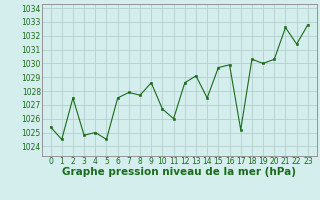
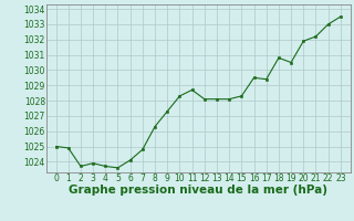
0: 1025.4 -> 1025.0
1: 1024.5 -> 1024.9
2: 1027.5 -> 1023.7
3: 1024.8 -> 1023.9
4: 1025.0 -> 1023.7
5: 1024.5 -> 1023.6
6: 1027.5 -> 1024.1
7: 1027.9 -> 1024.8
8: 1027.7 -> 1026.3
9: 1028.6 -> 1027.3
10: 1026.7 -> 1028.3
11: 1026.0 -> 1028.7
12: 1028.6 -> 1028.1
13: 1029.1 -> 1028.1
14: 1027.5 -> 1028.1
15: 1029.7 -> 1028.3
16: 1029.9 -> 1029.5
17: 1025.2 -> 1029.4
18: 1030.3 -> 1030.8
19: 1030.0 -> 1030.5
20: 1030.3 -> 1031.9
21: 1032.6 -> 1032.2
22: 1031.4 -> 1033.0
23: 1032.8 -> 1033.5
